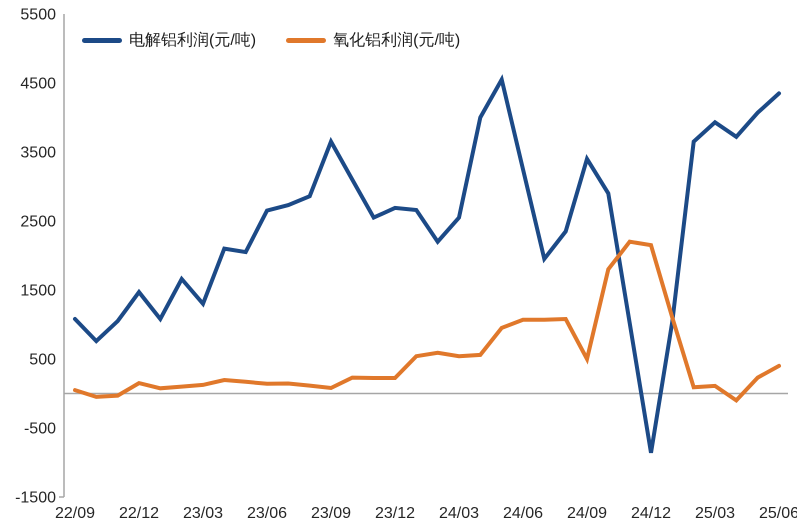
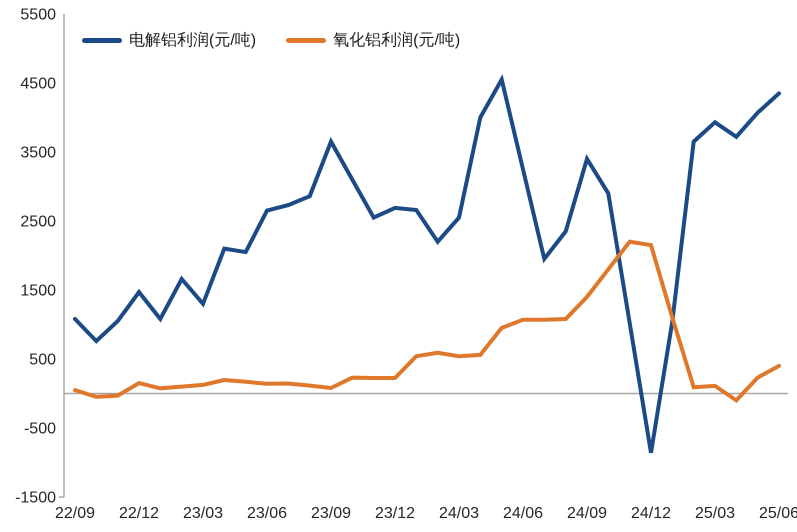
氧化铝利润(元/吨)/24/09: 500 -> 1400
